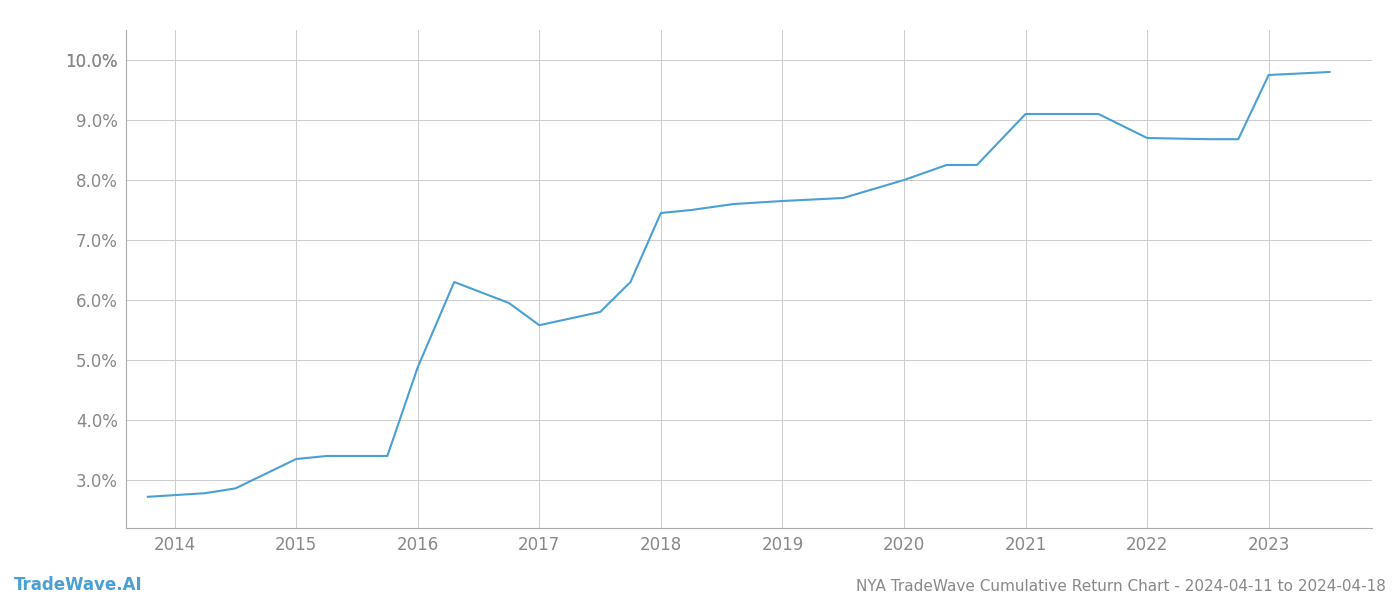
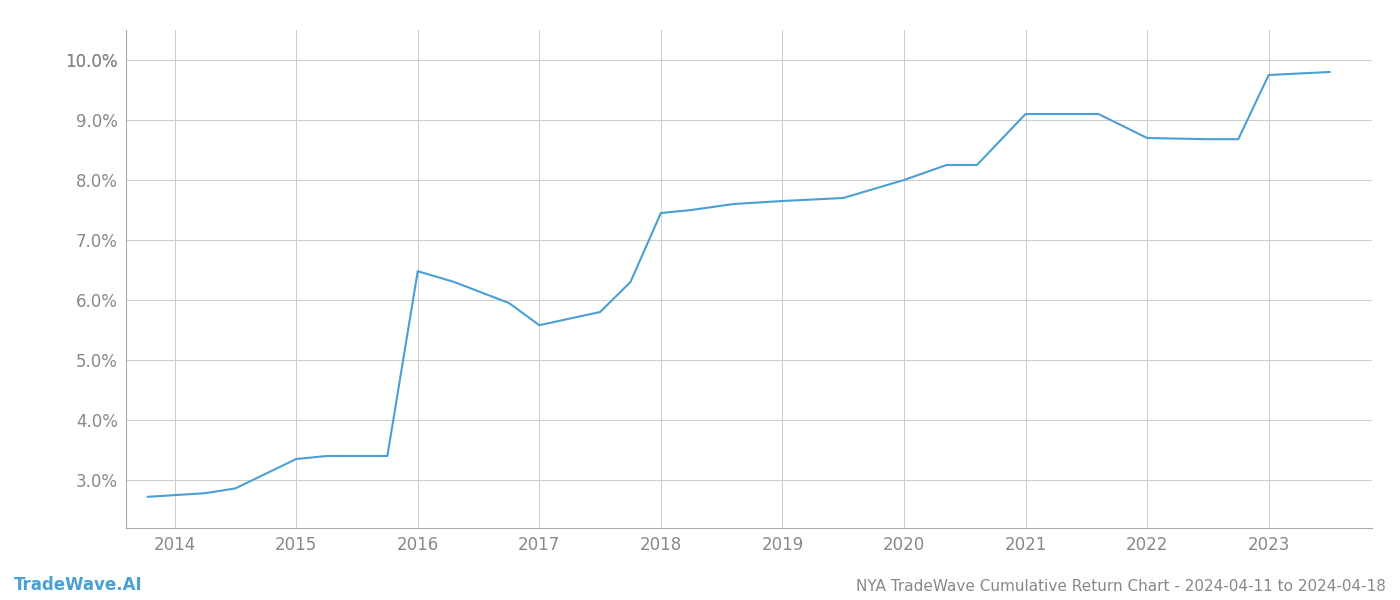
2016: 4.88% -> 6.48%
